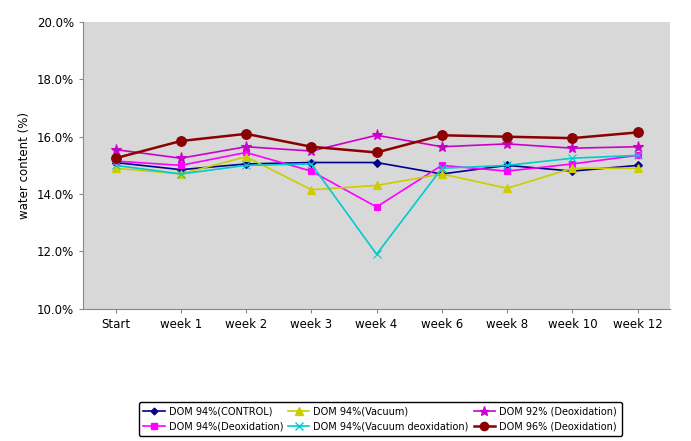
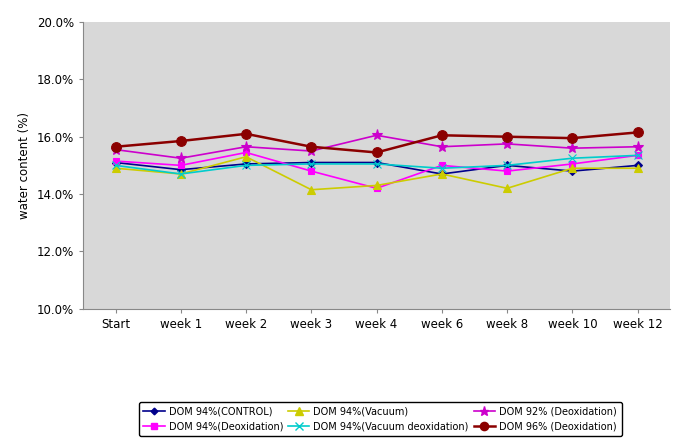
DOM 96% (Deoxidation)/Start: 15.25% -> 15.65%
DOM 94%(Deoxidation)/week 4: 13.55% -> 14.20%
DOM 94%(Vacuum deoxidation)/week 4: 11.90% -> 15.05%
